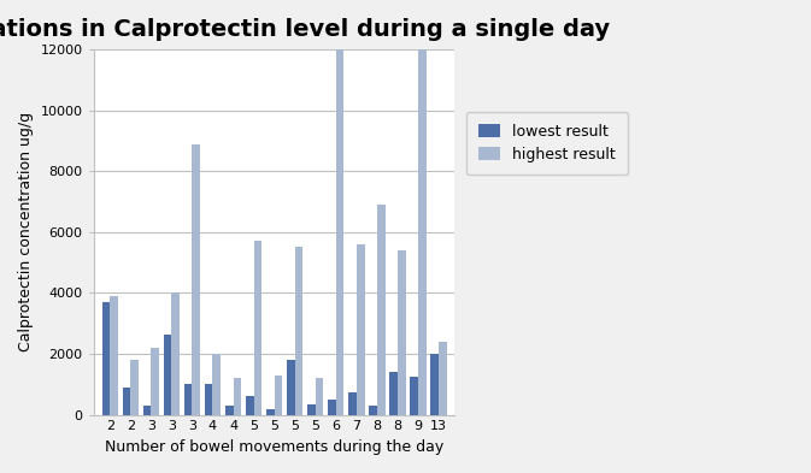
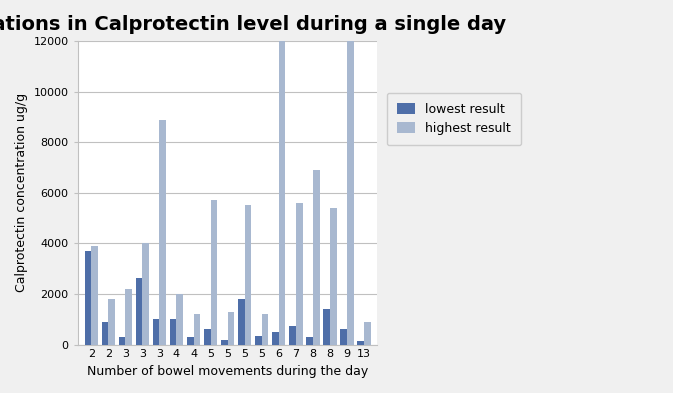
lowest result/9: 1250 -> 600
lowest result/13: 2000 -> 150
highest result/13: 2400 -> 900
